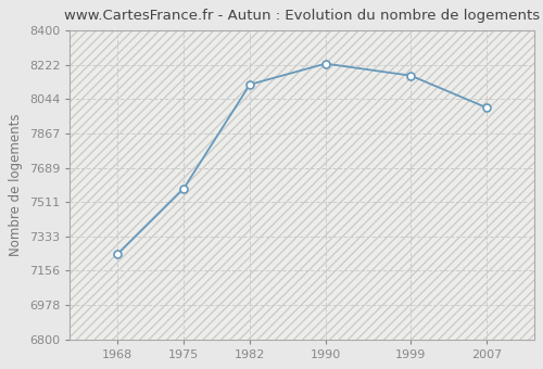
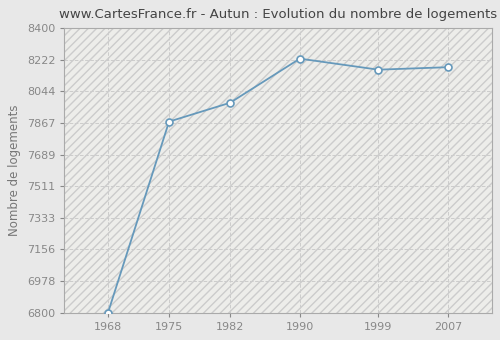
1968: 7240 -> 6800
1975: 7580 -> 7870
1982: 8120 -> 7980
2007: 8000 -> 8180
